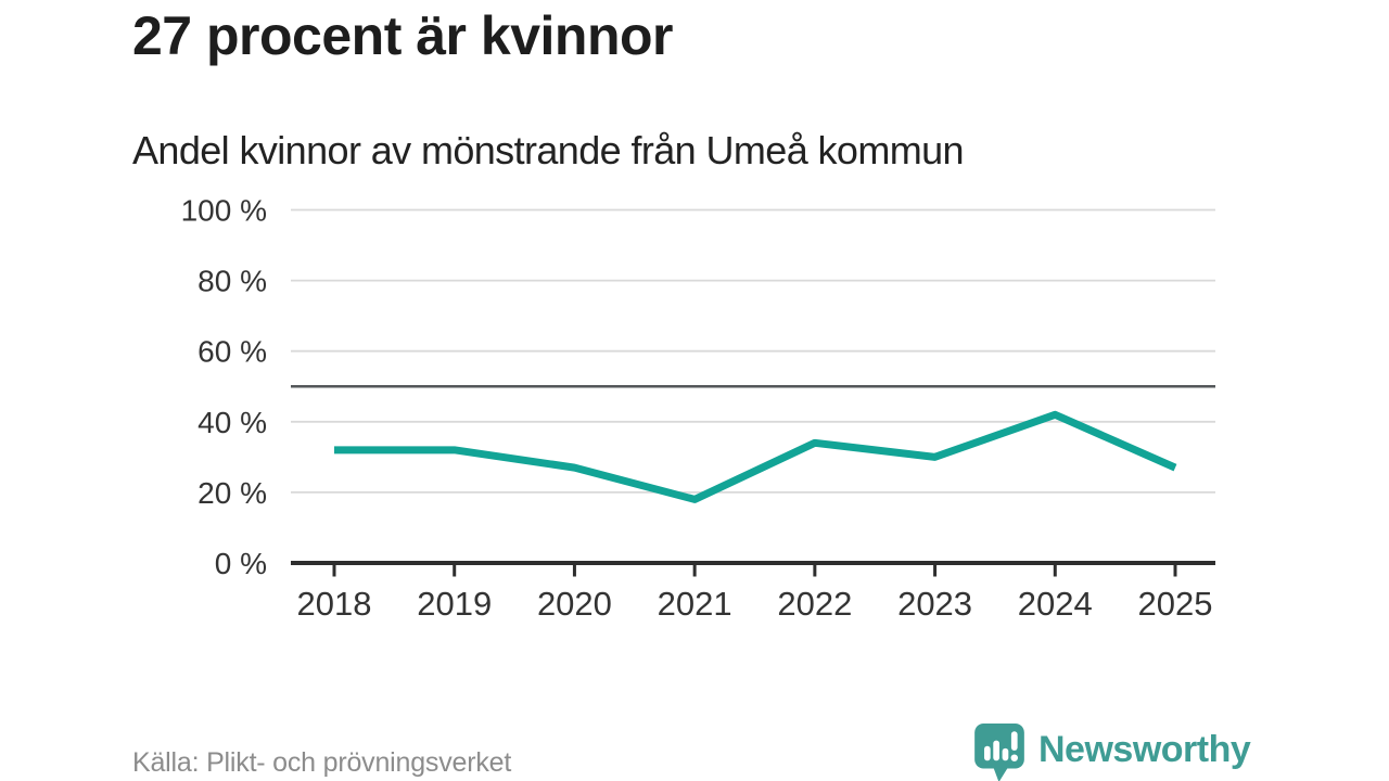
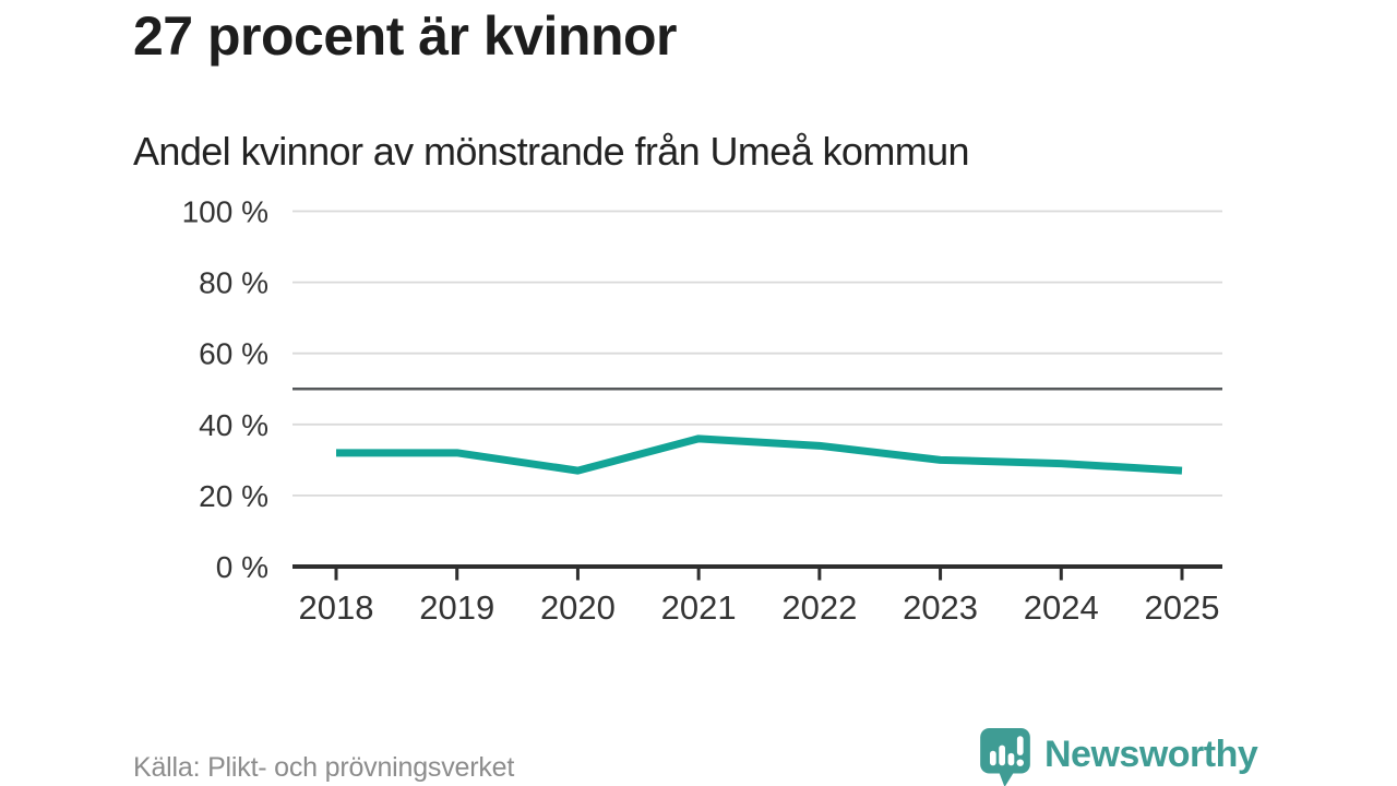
2021: 18% -> 36%
2024: 42% -> 29%
